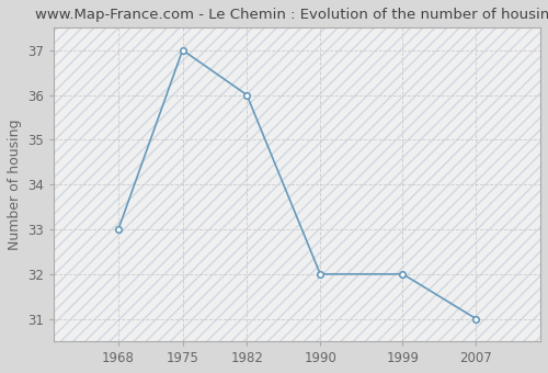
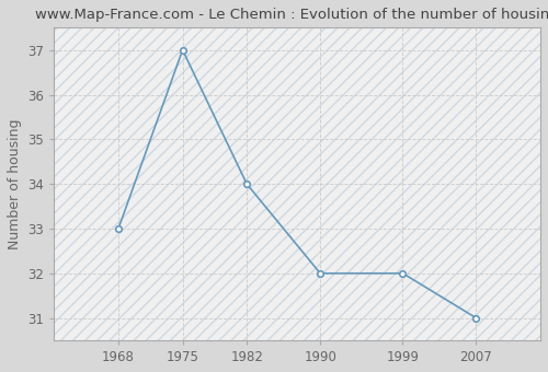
1982: 36 -> 34
